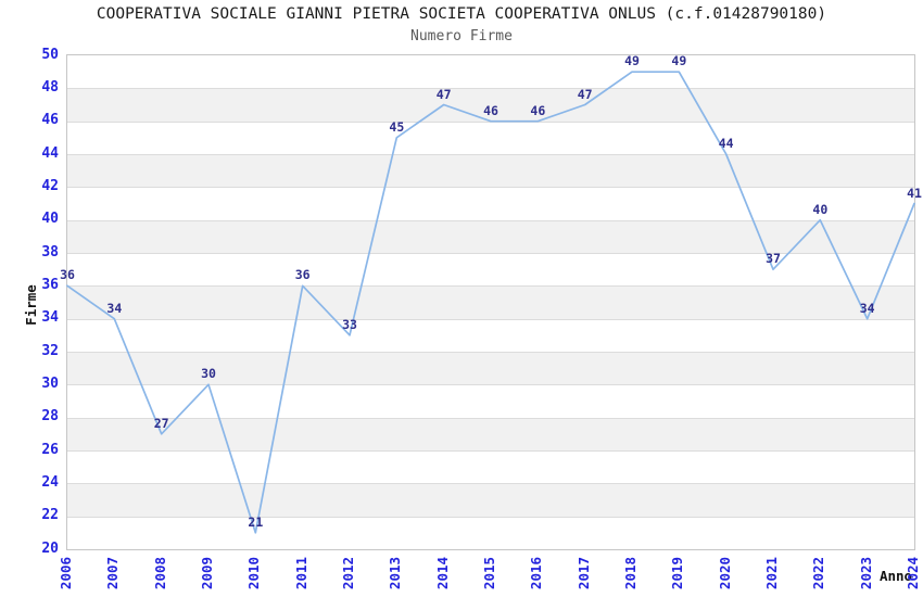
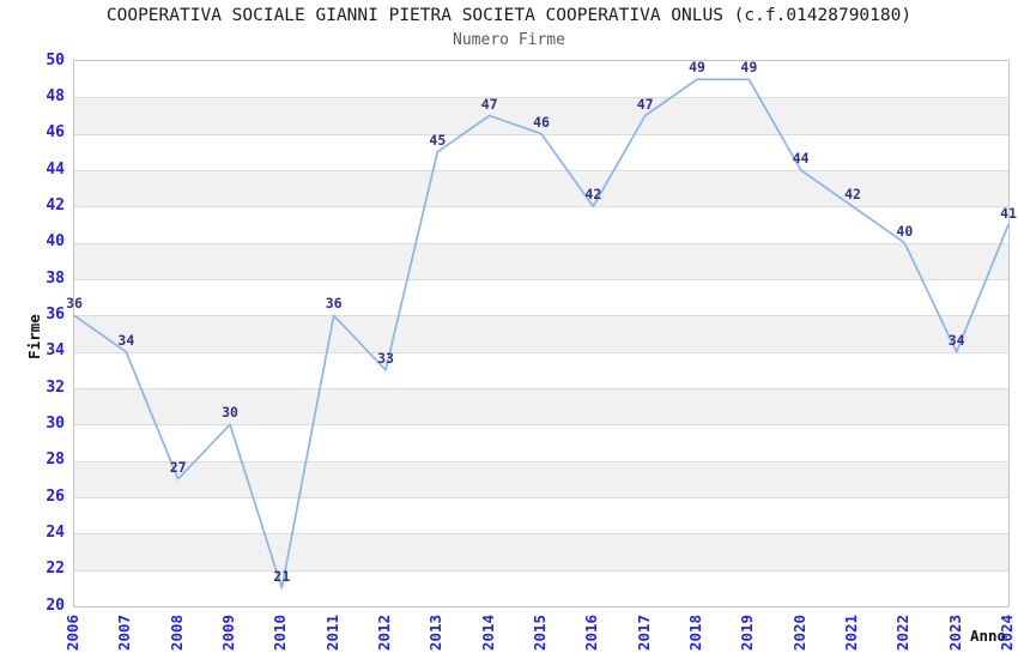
2016: 46 -> 42
2021: 37 -> 42
